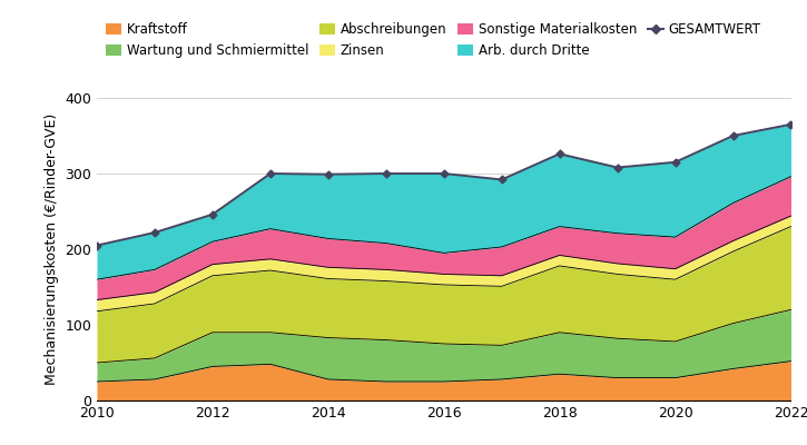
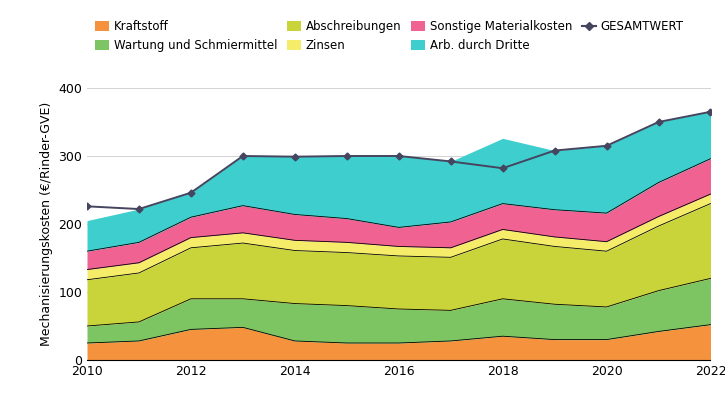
GESAMTWERT/2010: 205 -> 226
GESAMTWERT/2018: 326 -> 282
